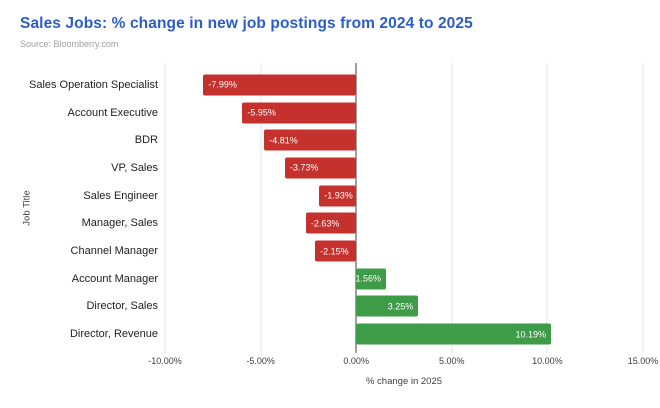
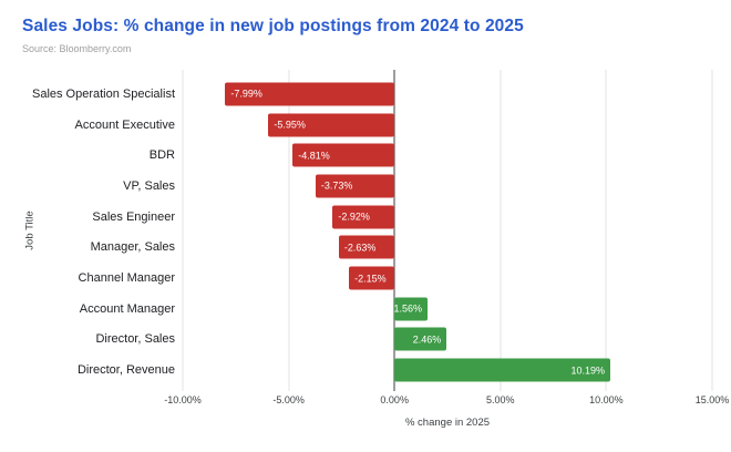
Sales Engineer: -1.93% -> -2.92%
Director, Sales: 3.25% -> 2.46%
